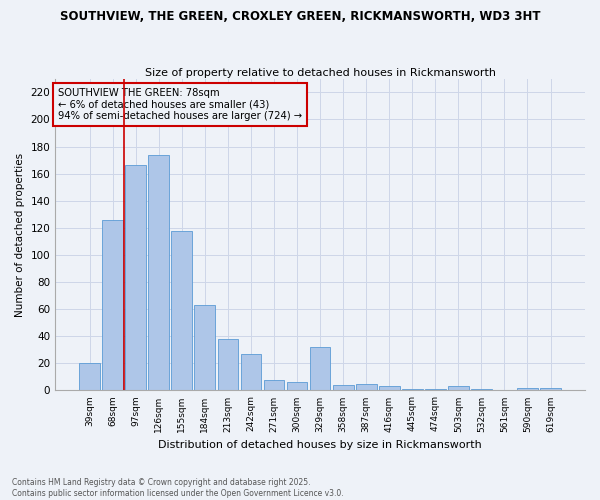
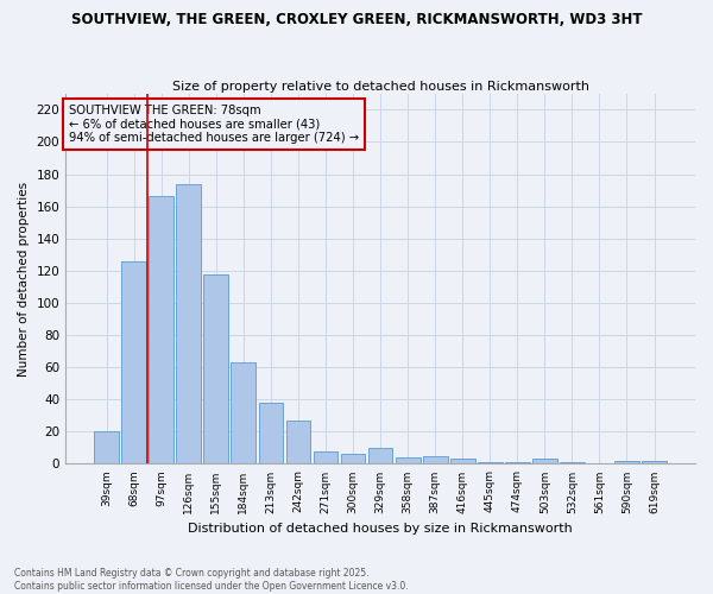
329sqm: 32 -> 10
